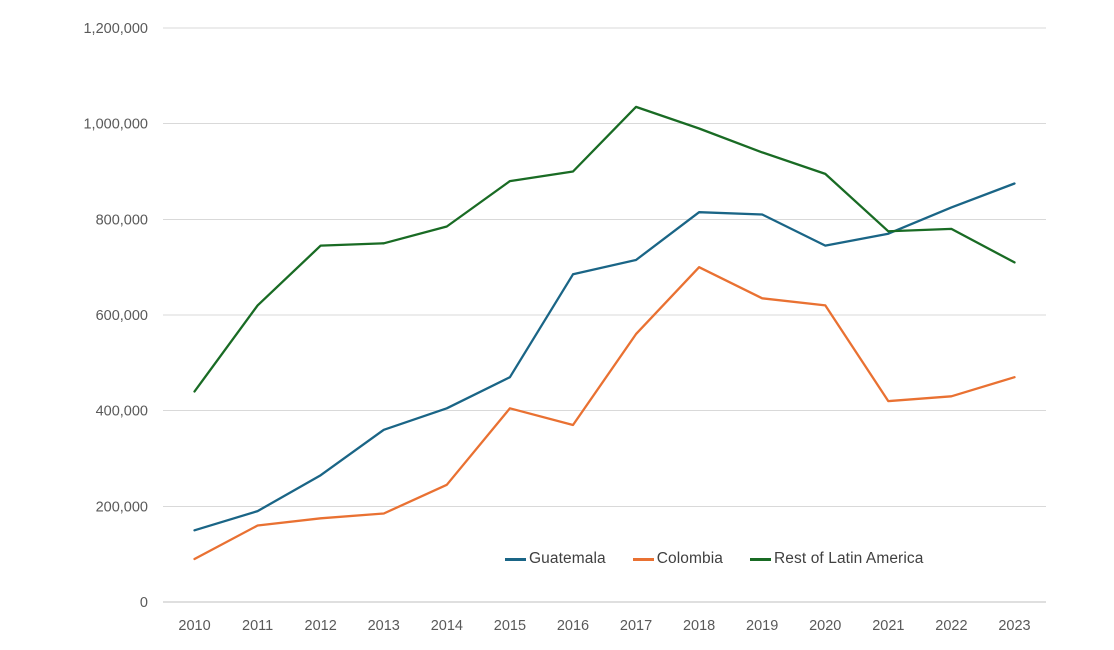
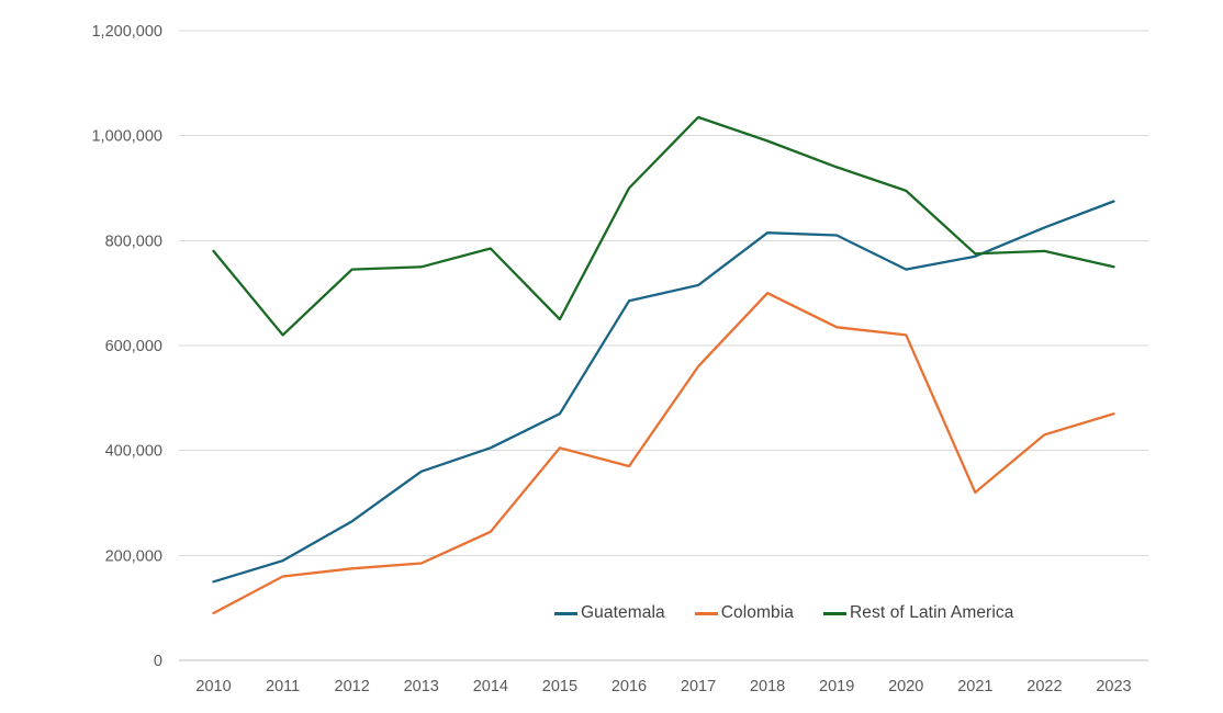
Rest of Latin America/2010: 440000 -> 780000
Rest of Latin America/2015: 880000 -> 650000
Colombia/2021: 420000 -> 320000
Rest of Latin America/2023: 710000 -> 750000
